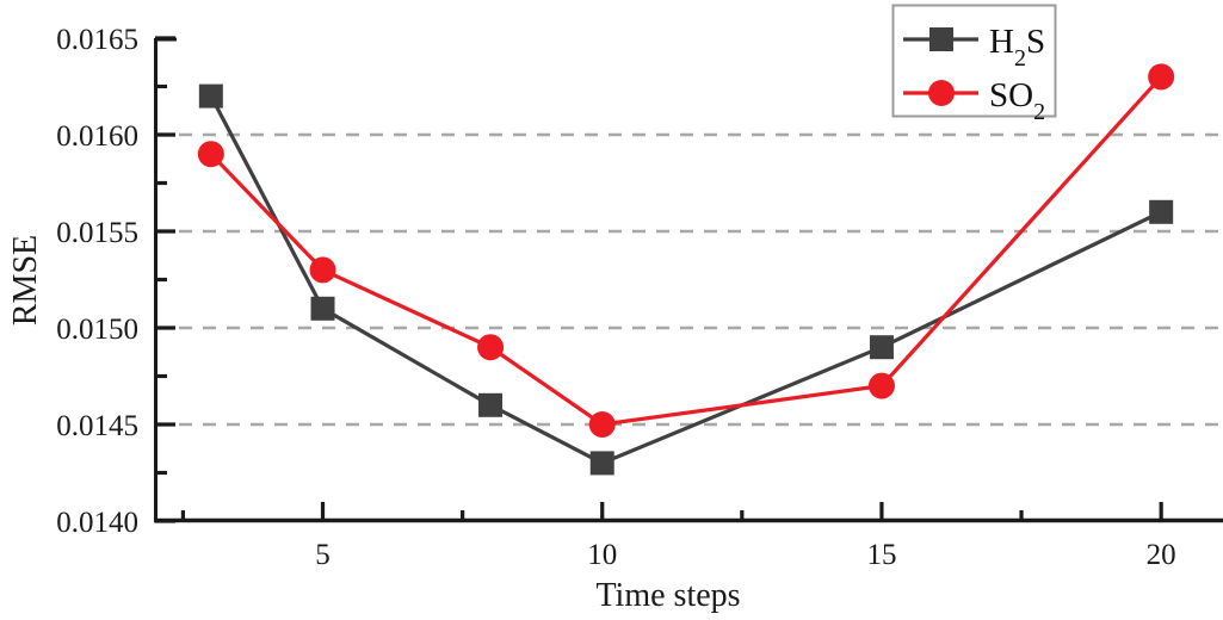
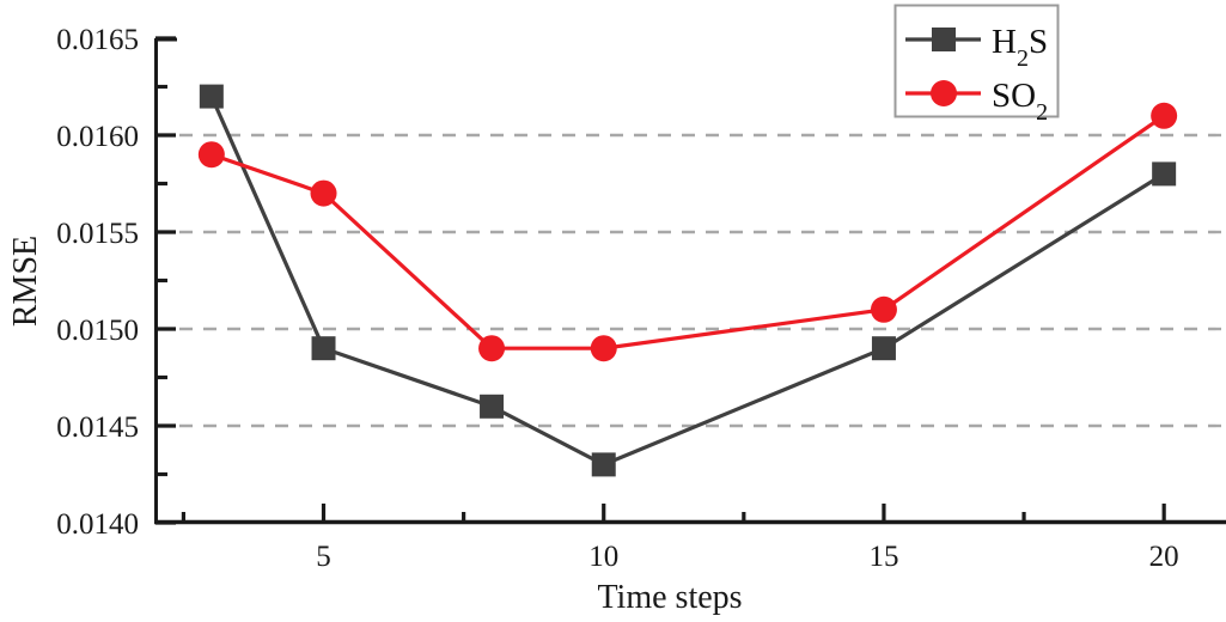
H2S/5: 0.0151 -> 0.0149
SO2/5: 0.0153 -> 0.0157
SO2/10: 0.0145 -> 0.0149
SO2/15: 0.0147 -> 0.0151
H2S/20: 0.0156 -> 0.0158
SO2/20: 0.0163 -> 0.0161
